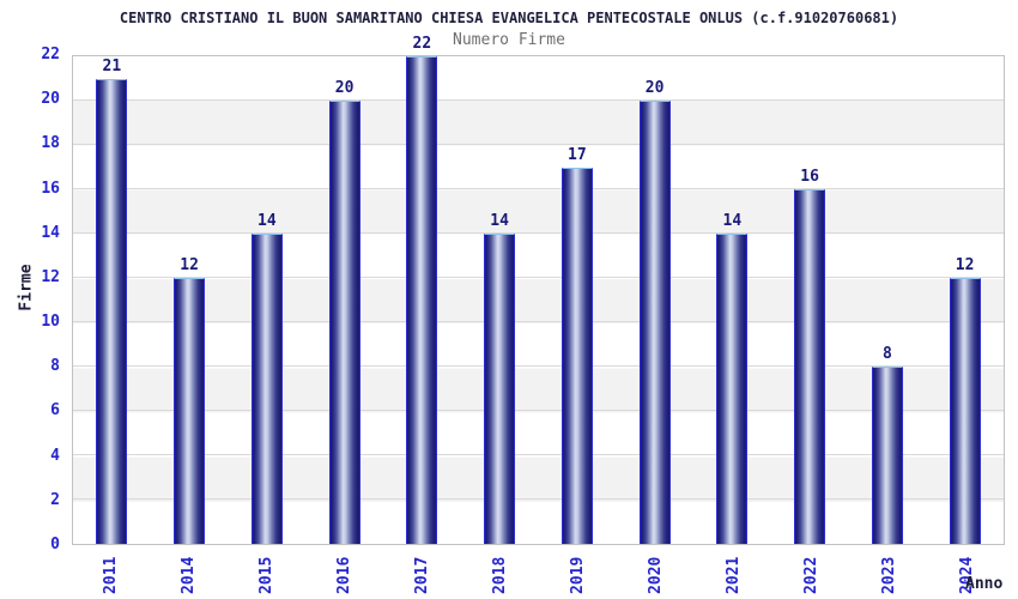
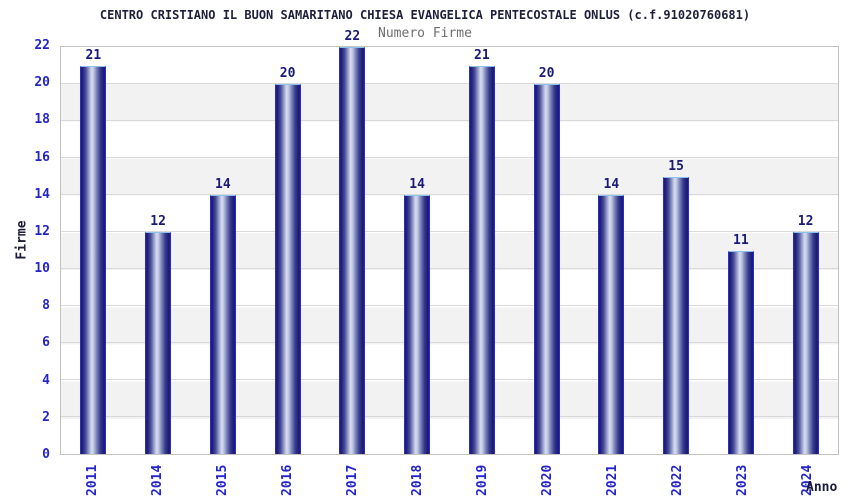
2019: 17 -> 21
2022: 16 -> 15
2023: 8 -> 11
